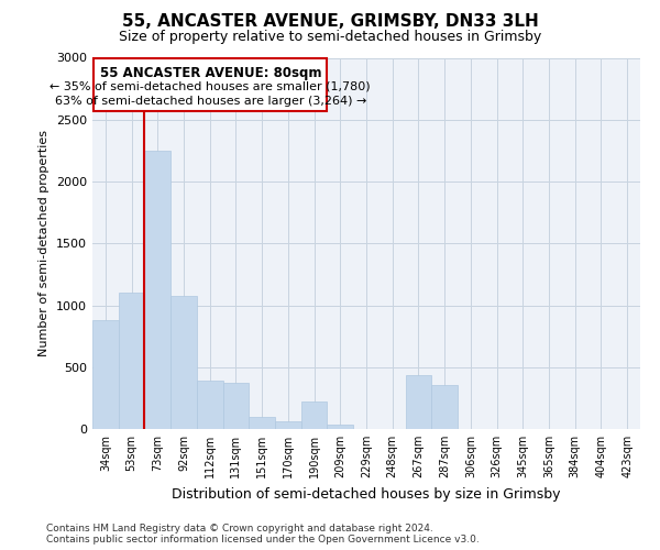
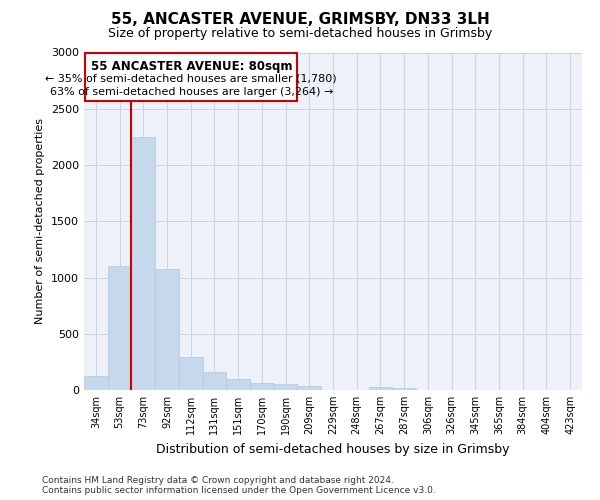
34sqm: 880 -> 120
112sqm: 390 -> 290
131sqm: 370 -> 160
190sqm: 220 -> 50
267sqm: 440 -> 30
287sqm: 360 -> 20
